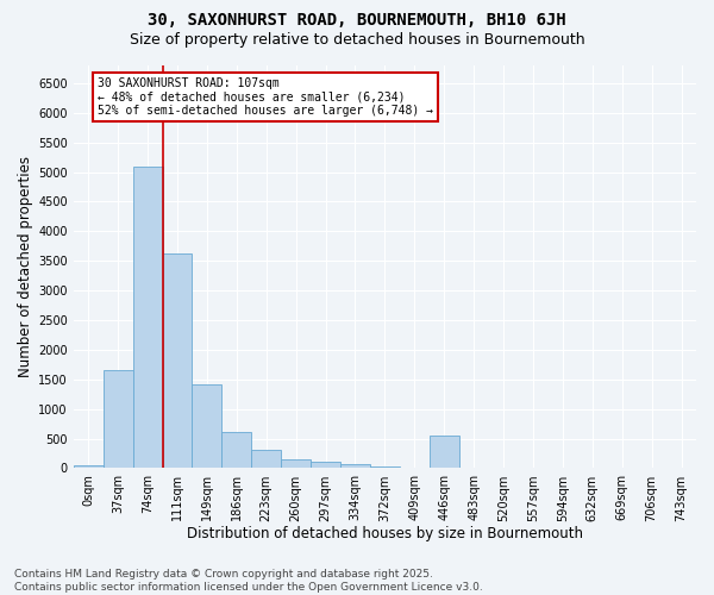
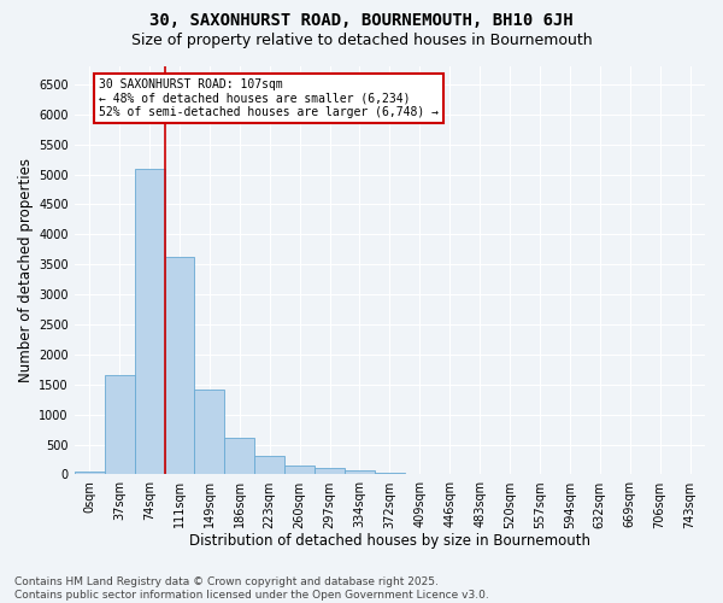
446sqm: 550 -> 0
